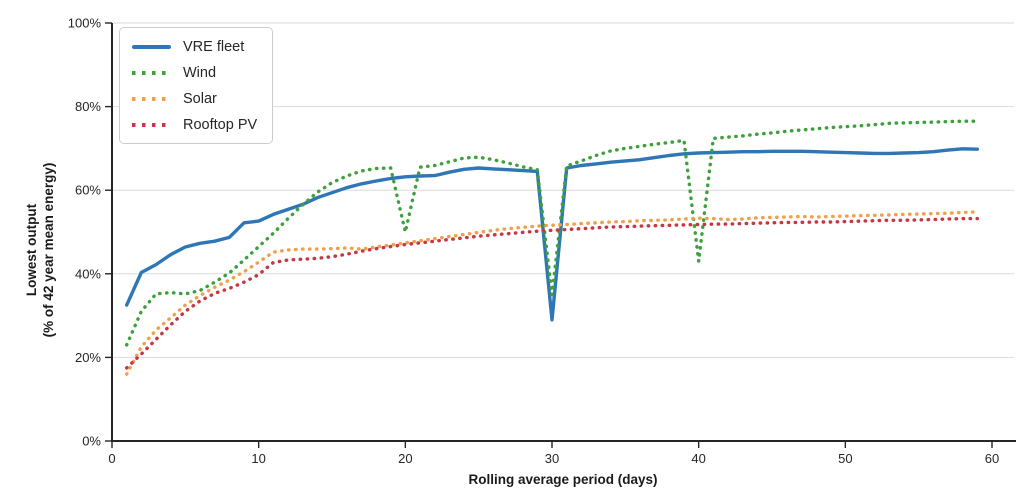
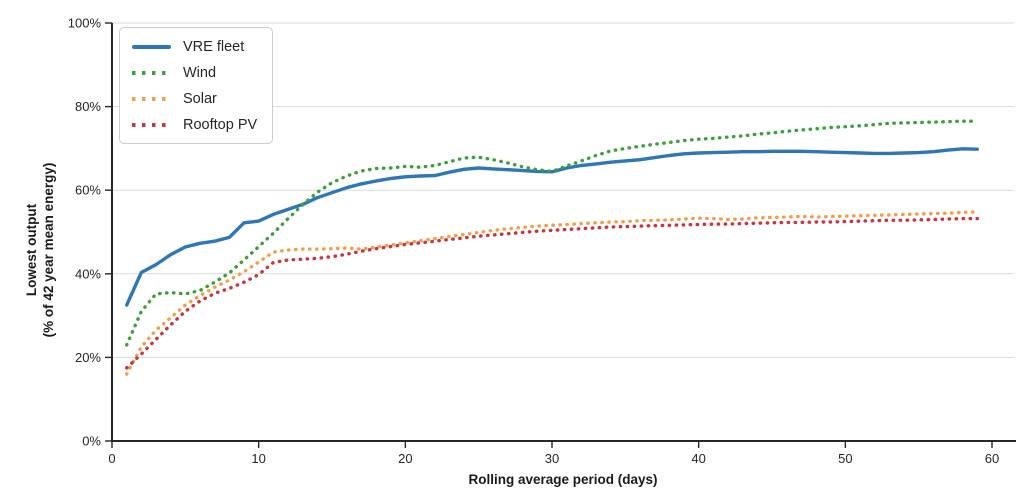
Wind/20: 50% -> 66%
VRE fleet/30: 29% -> 64%
Wind/30: 35% -> 64%
Wind/40: 43% -> 72%
